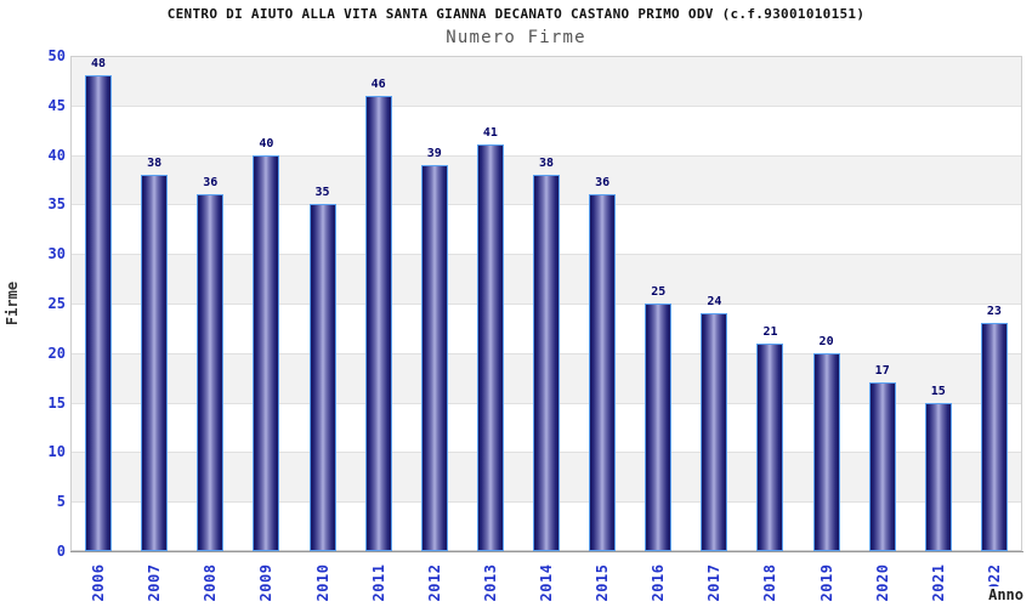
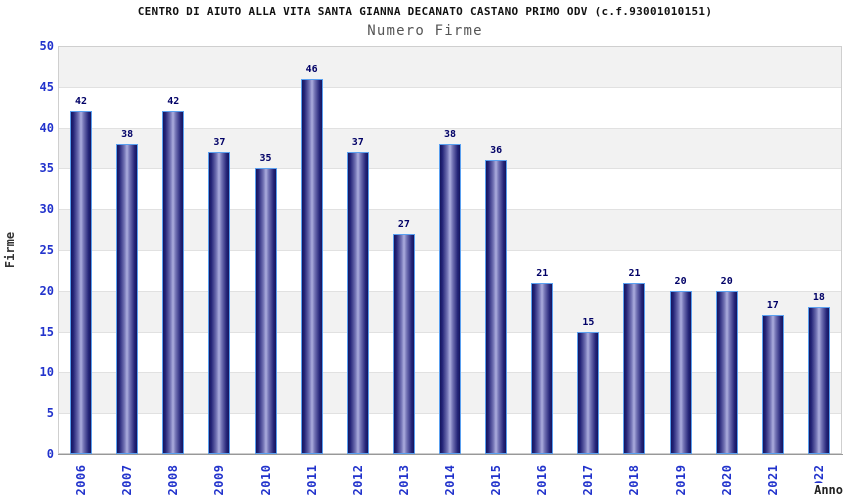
2006: 48 -> 42
2008: 36 -> 42
2009: 40 -> 37
2012: 39 -> 37
2013: 41 -> 27
2016: 25 -> 21
2017: 24 -> 15
2020: 17 -> 20
2021: 15 -> 17
2022: 23 -> 18
